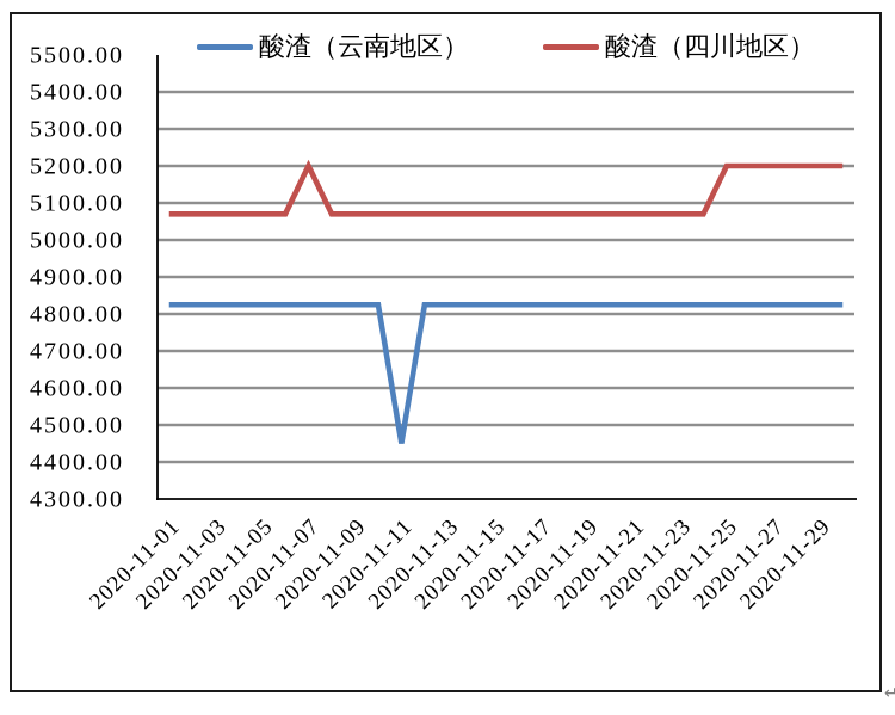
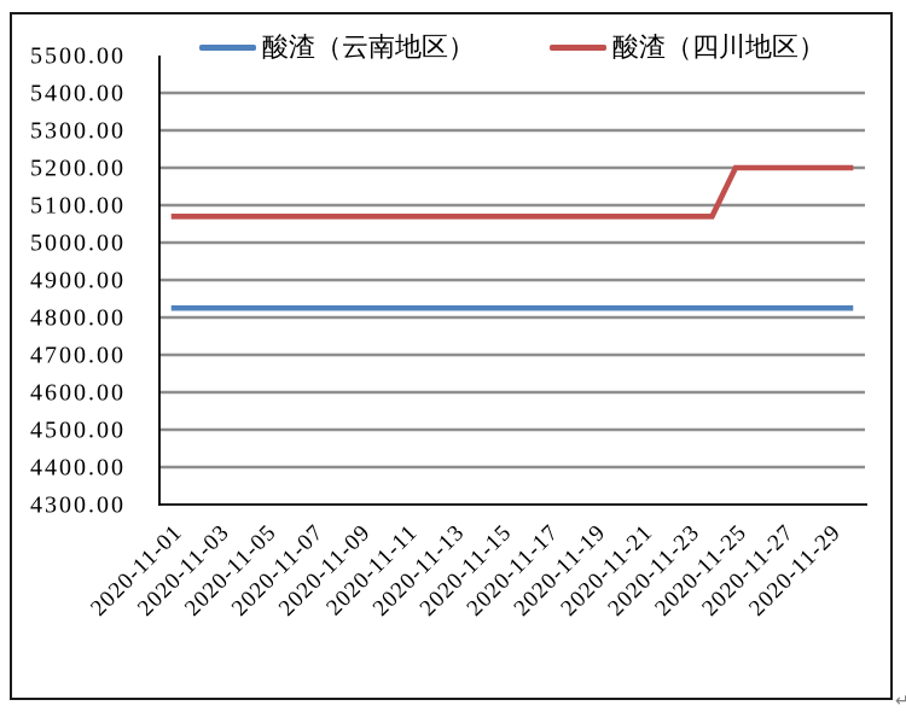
酸渣（四川地区）/2020-11-07: 5200 -> 5070
酸渣（云南地区）/2020-11-11: 4450 -> 4820
